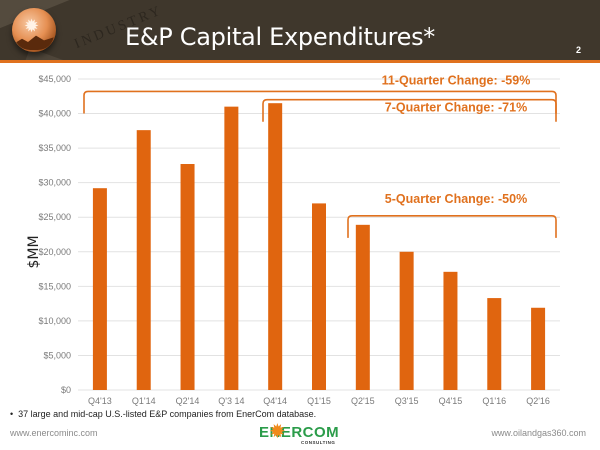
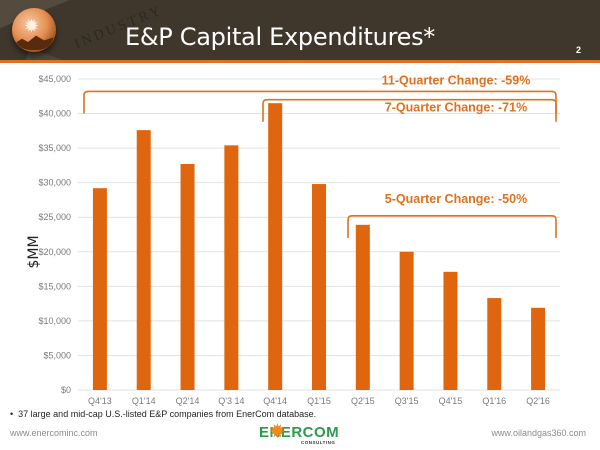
Q'3 14: $41000 -> $35000
Q1'15: $27000 -> $30000
